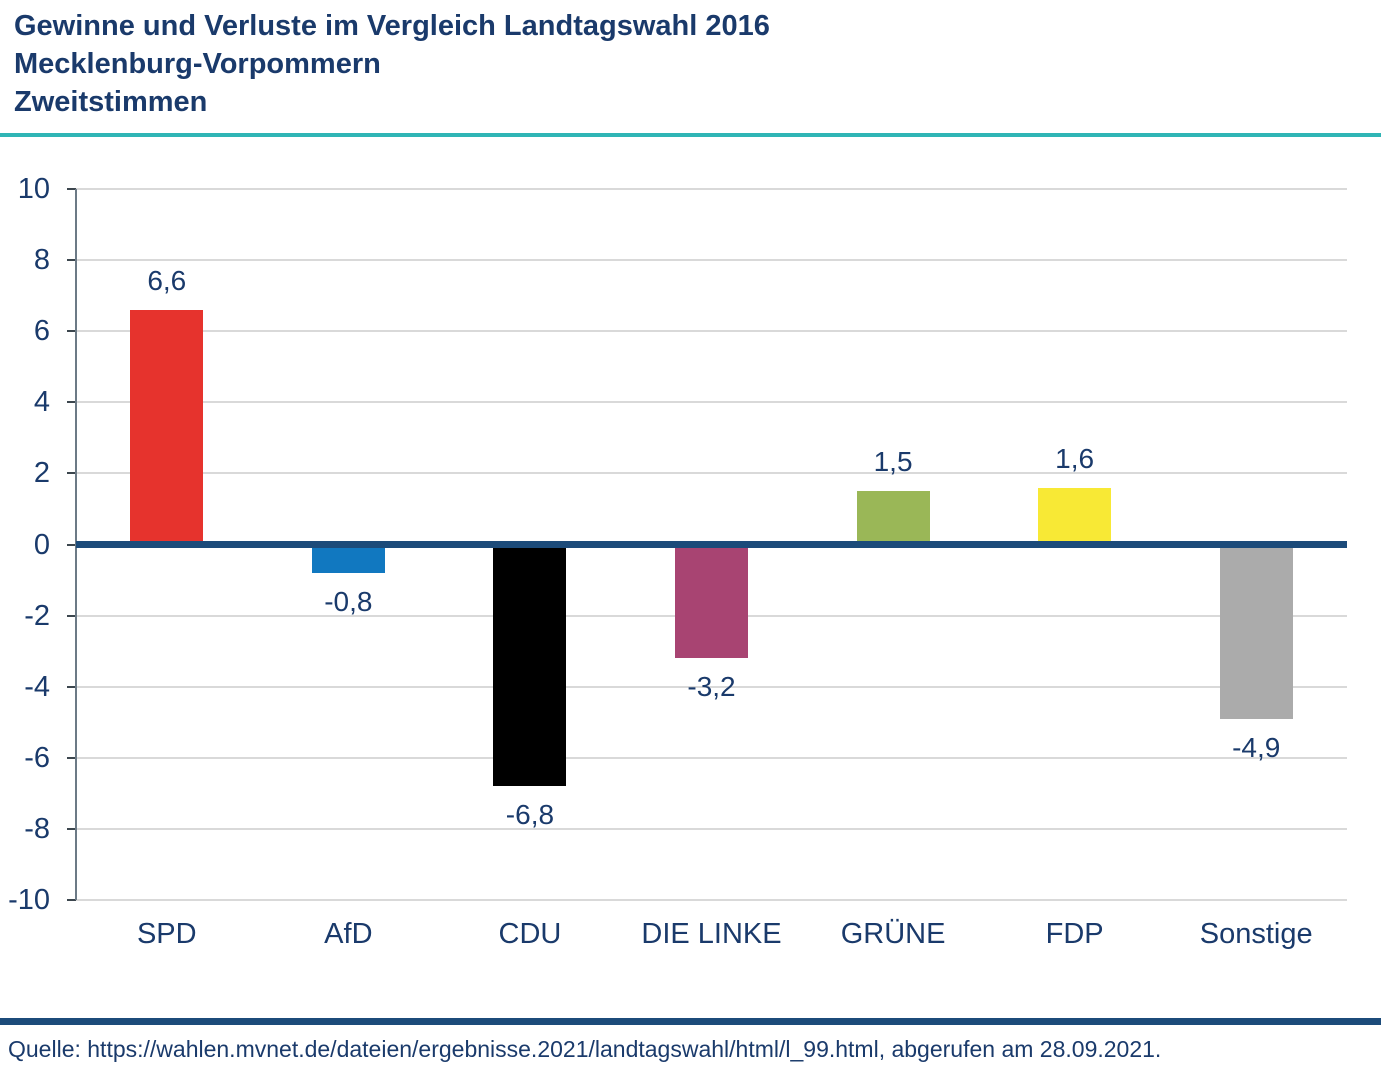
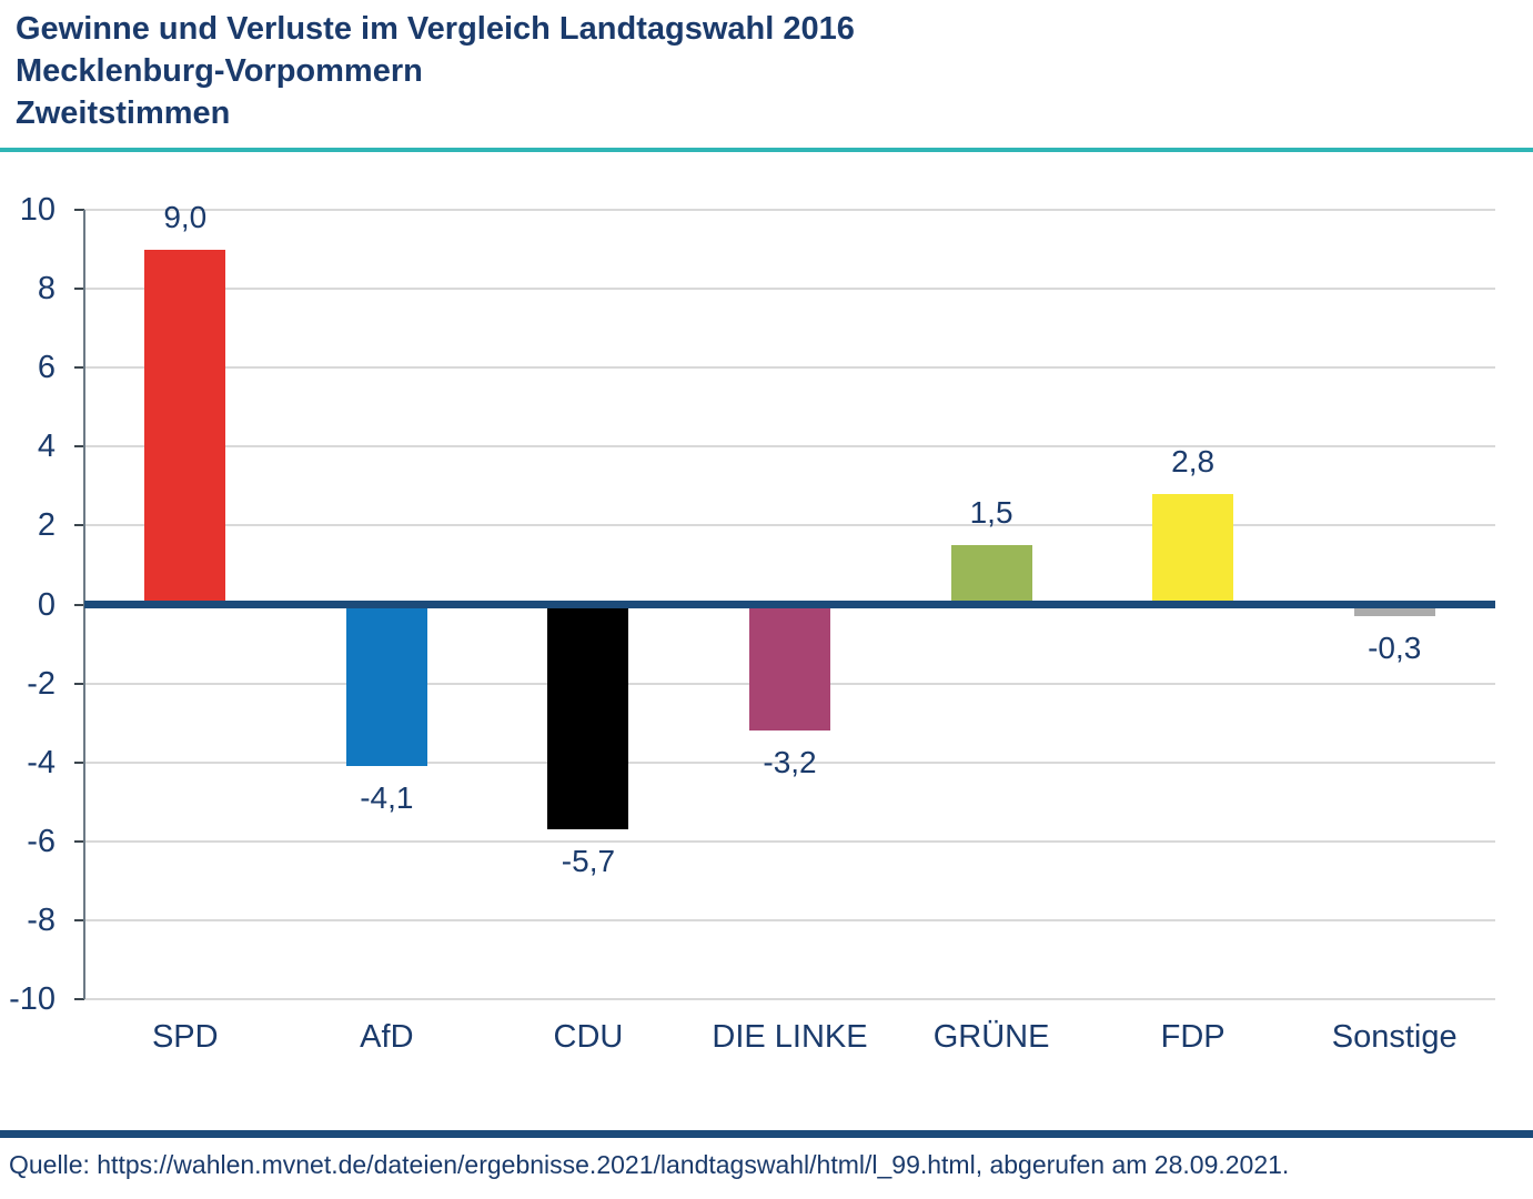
SPD: 6,6 -> 9,0
AfD: -0,8 -> -4,1
CDU: -6,8 -> -5,7
FDP: 1,6 -> 2,8
Sonstige: -4,9 -> -0,3
